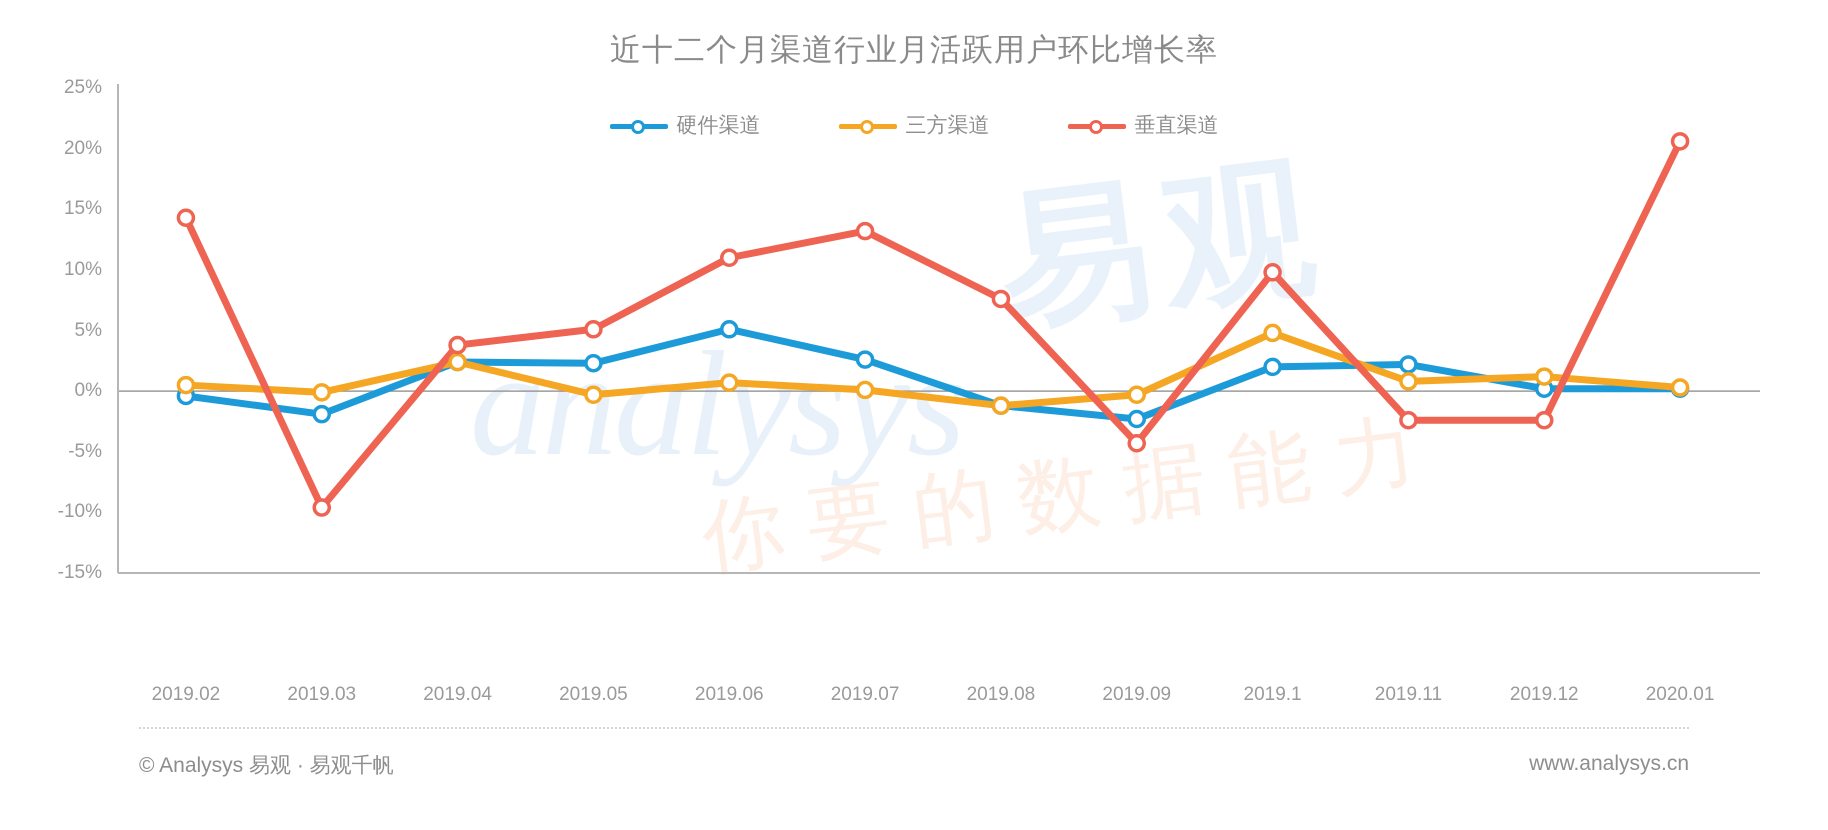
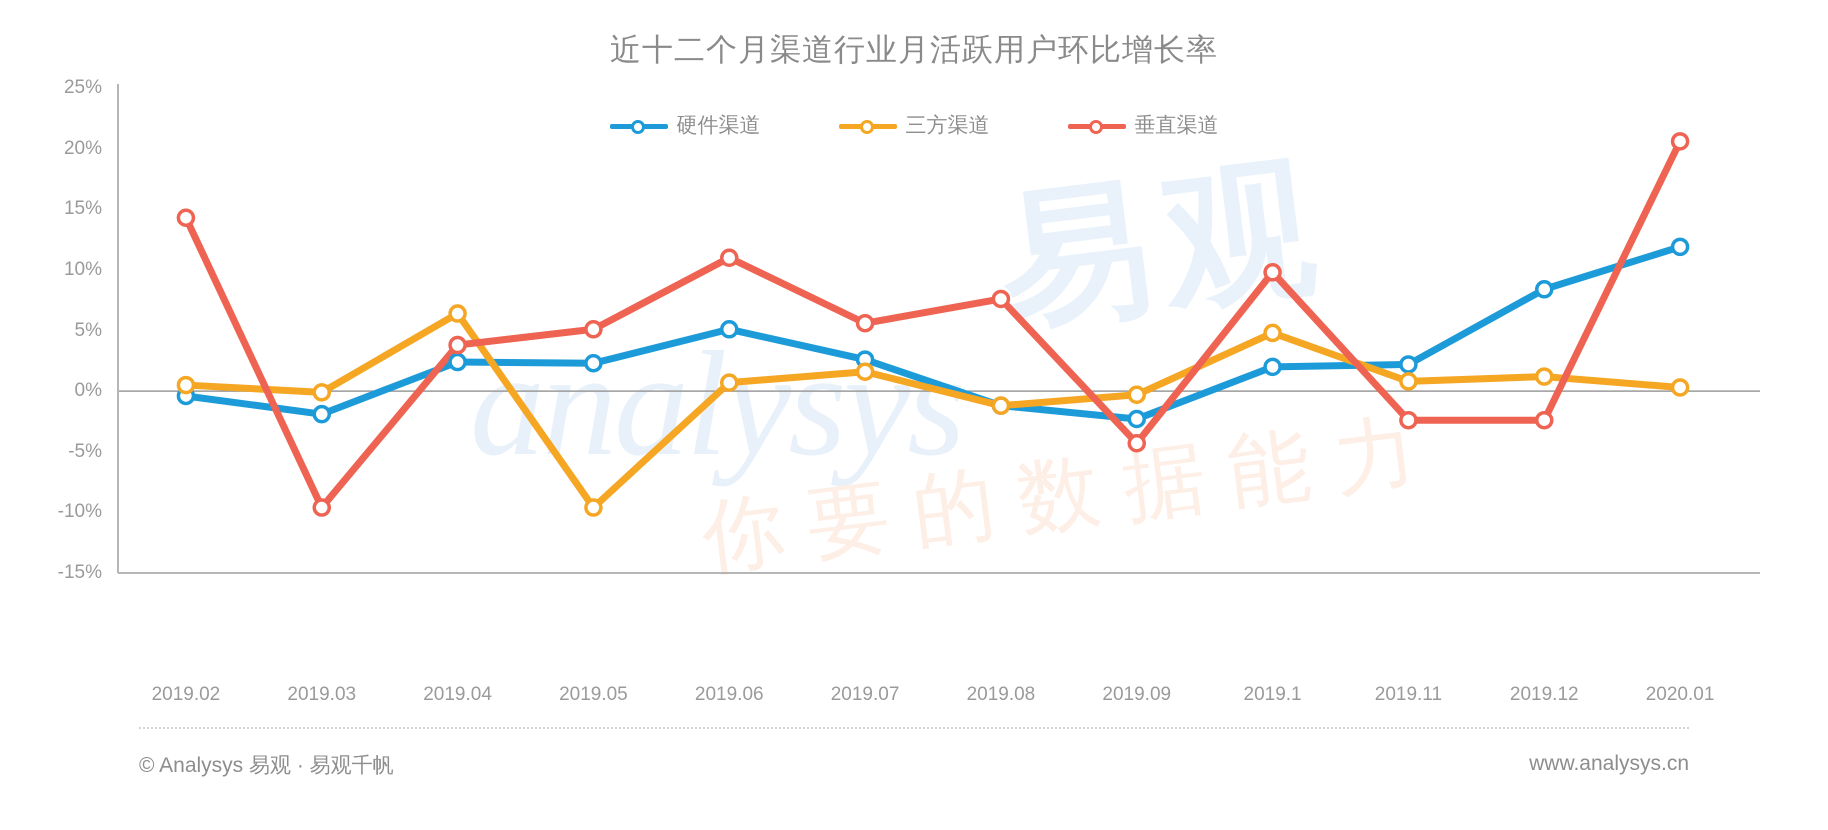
三方渠道/2019.04: 2.4% -> 6.4%
三方渠道/2019.05: -0.3% -> -9.6%
三方渠道/2019.07: 0.1% -> 1.6%
垂直渠道/2019.07: 13.2% -> 5.6%
硬件渠道/2019.12: 0.2% -> 8.4%
硬件渠道/2020.01: 0.2% -> 11.9%
